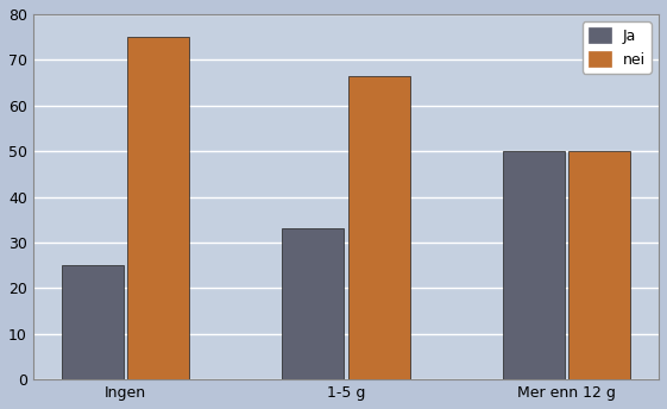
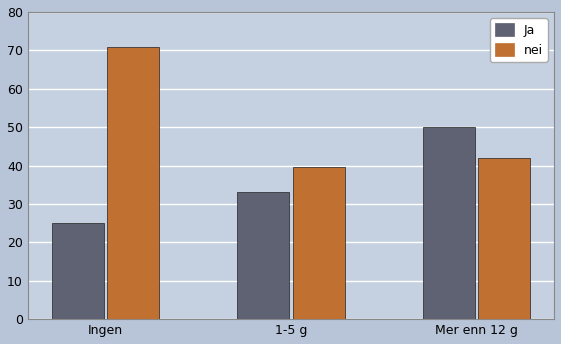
nei/Ingen: 75.0 -> 71.0
nei/1-5 g: 66.5 -> 39.5
nei/Mer enn 12 g: 50.0 -> 42.0
